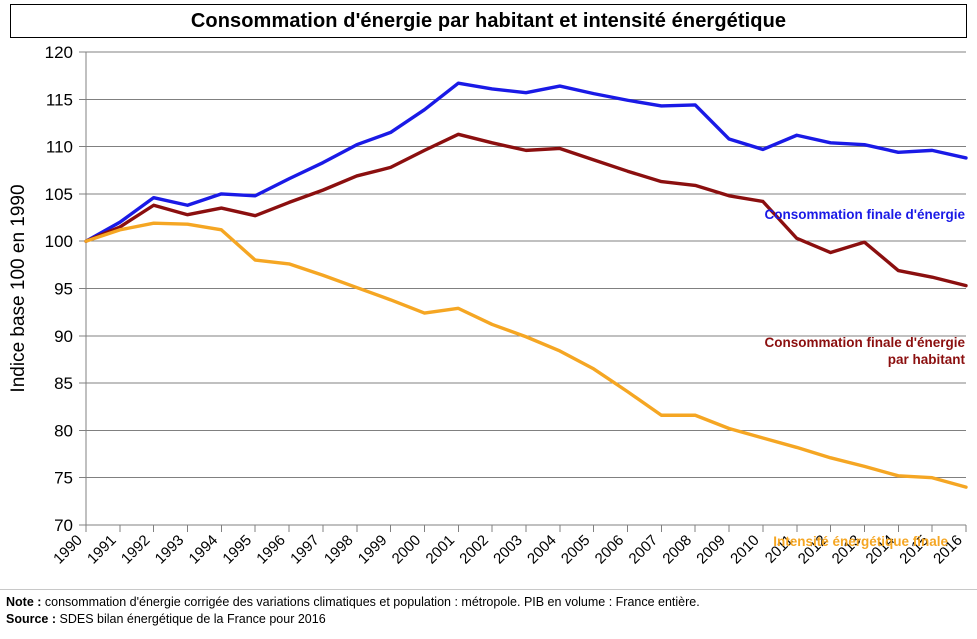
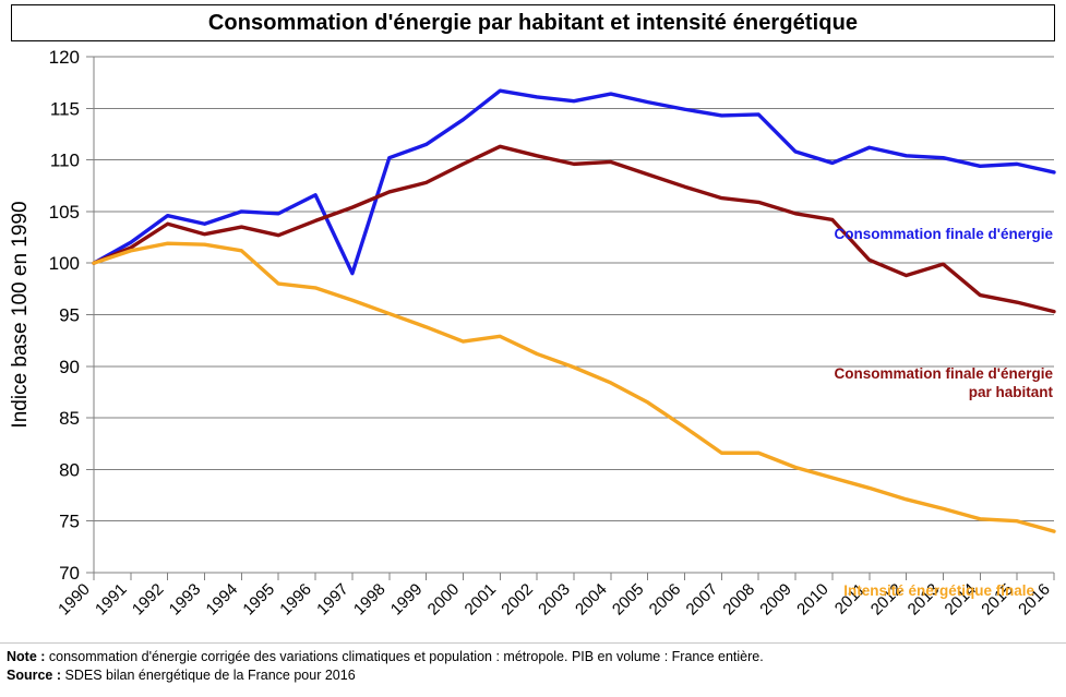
Consommation finale d'énergie/1997: 108 -> 99
